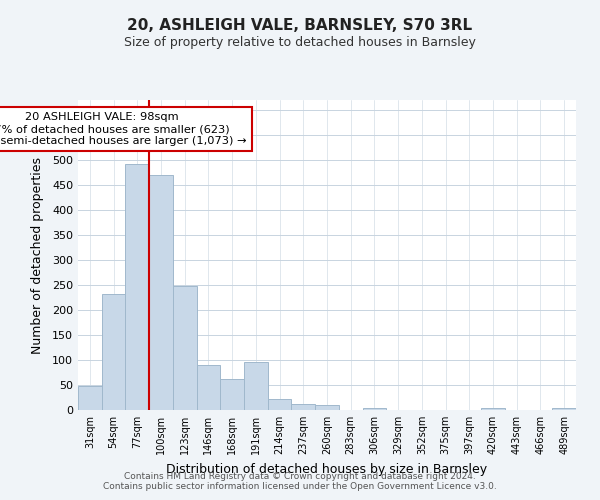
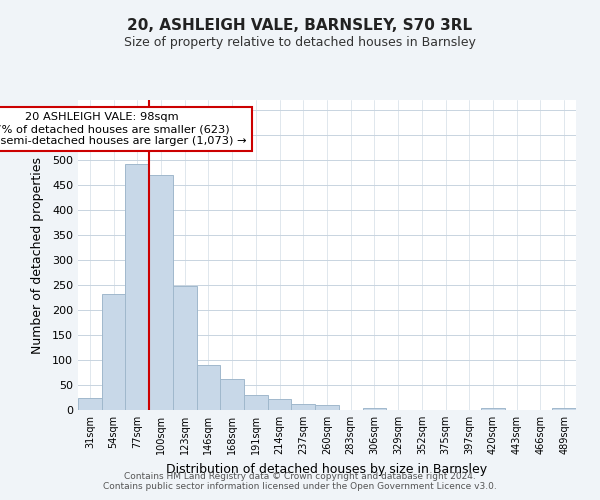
31sqm: 48 -> 25
191sqm: 96 -> 30
